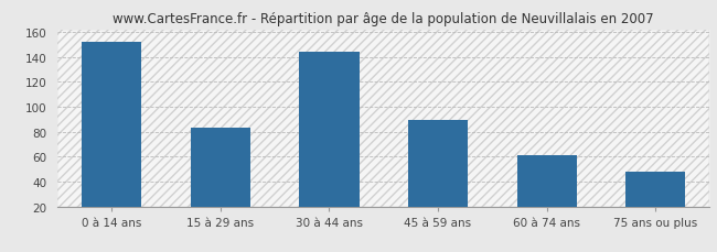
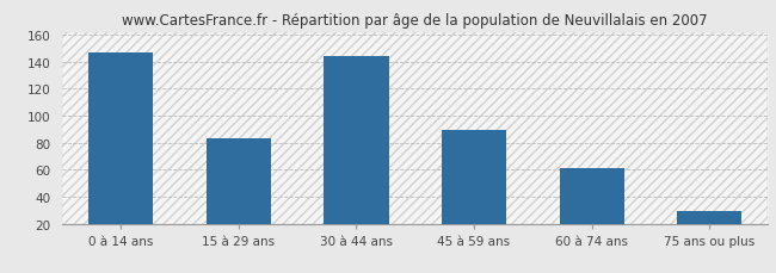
0 à 14 ans: 152 -> 147
75 ans ou plus: 48 -> 29
